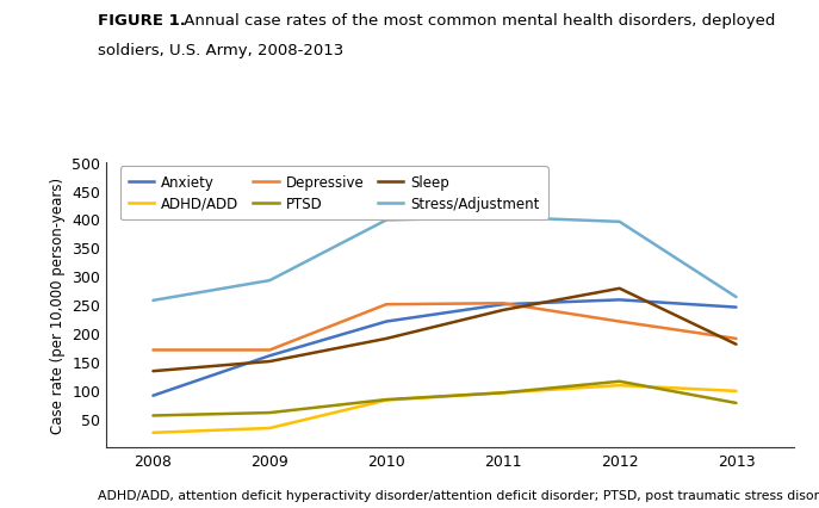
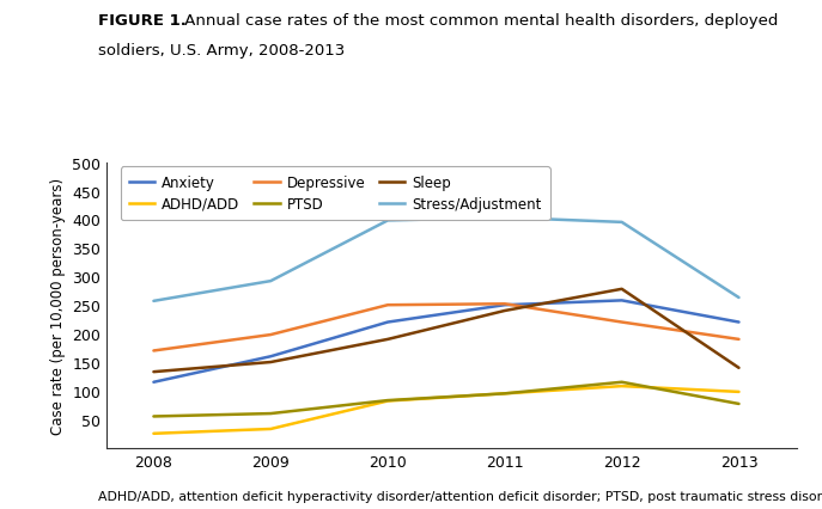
Anxiety/2008: 90 -> 115
Depressive/2009: 170 -> 198
Anxiety/2013: 245 -> 220
Sleep/2013: 180 -> 140
